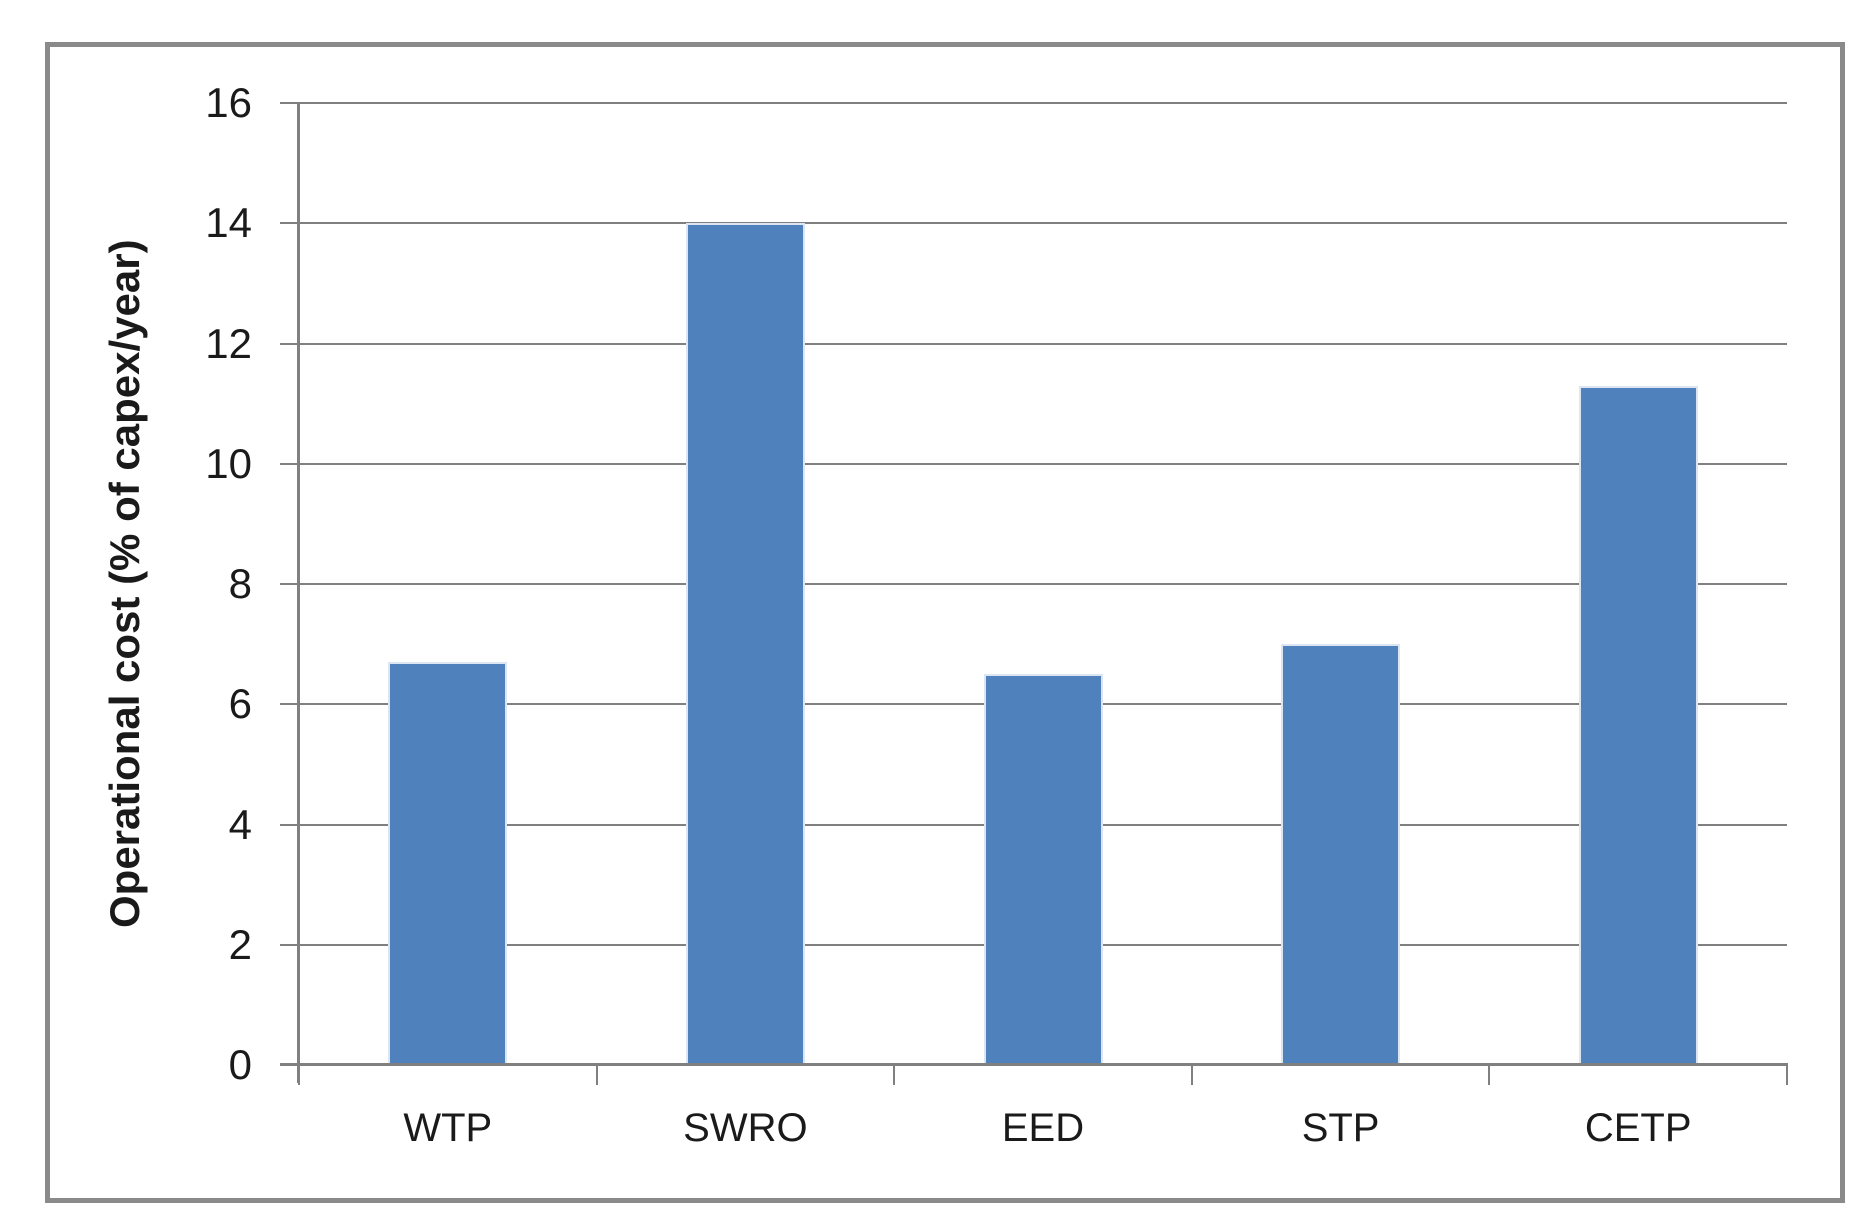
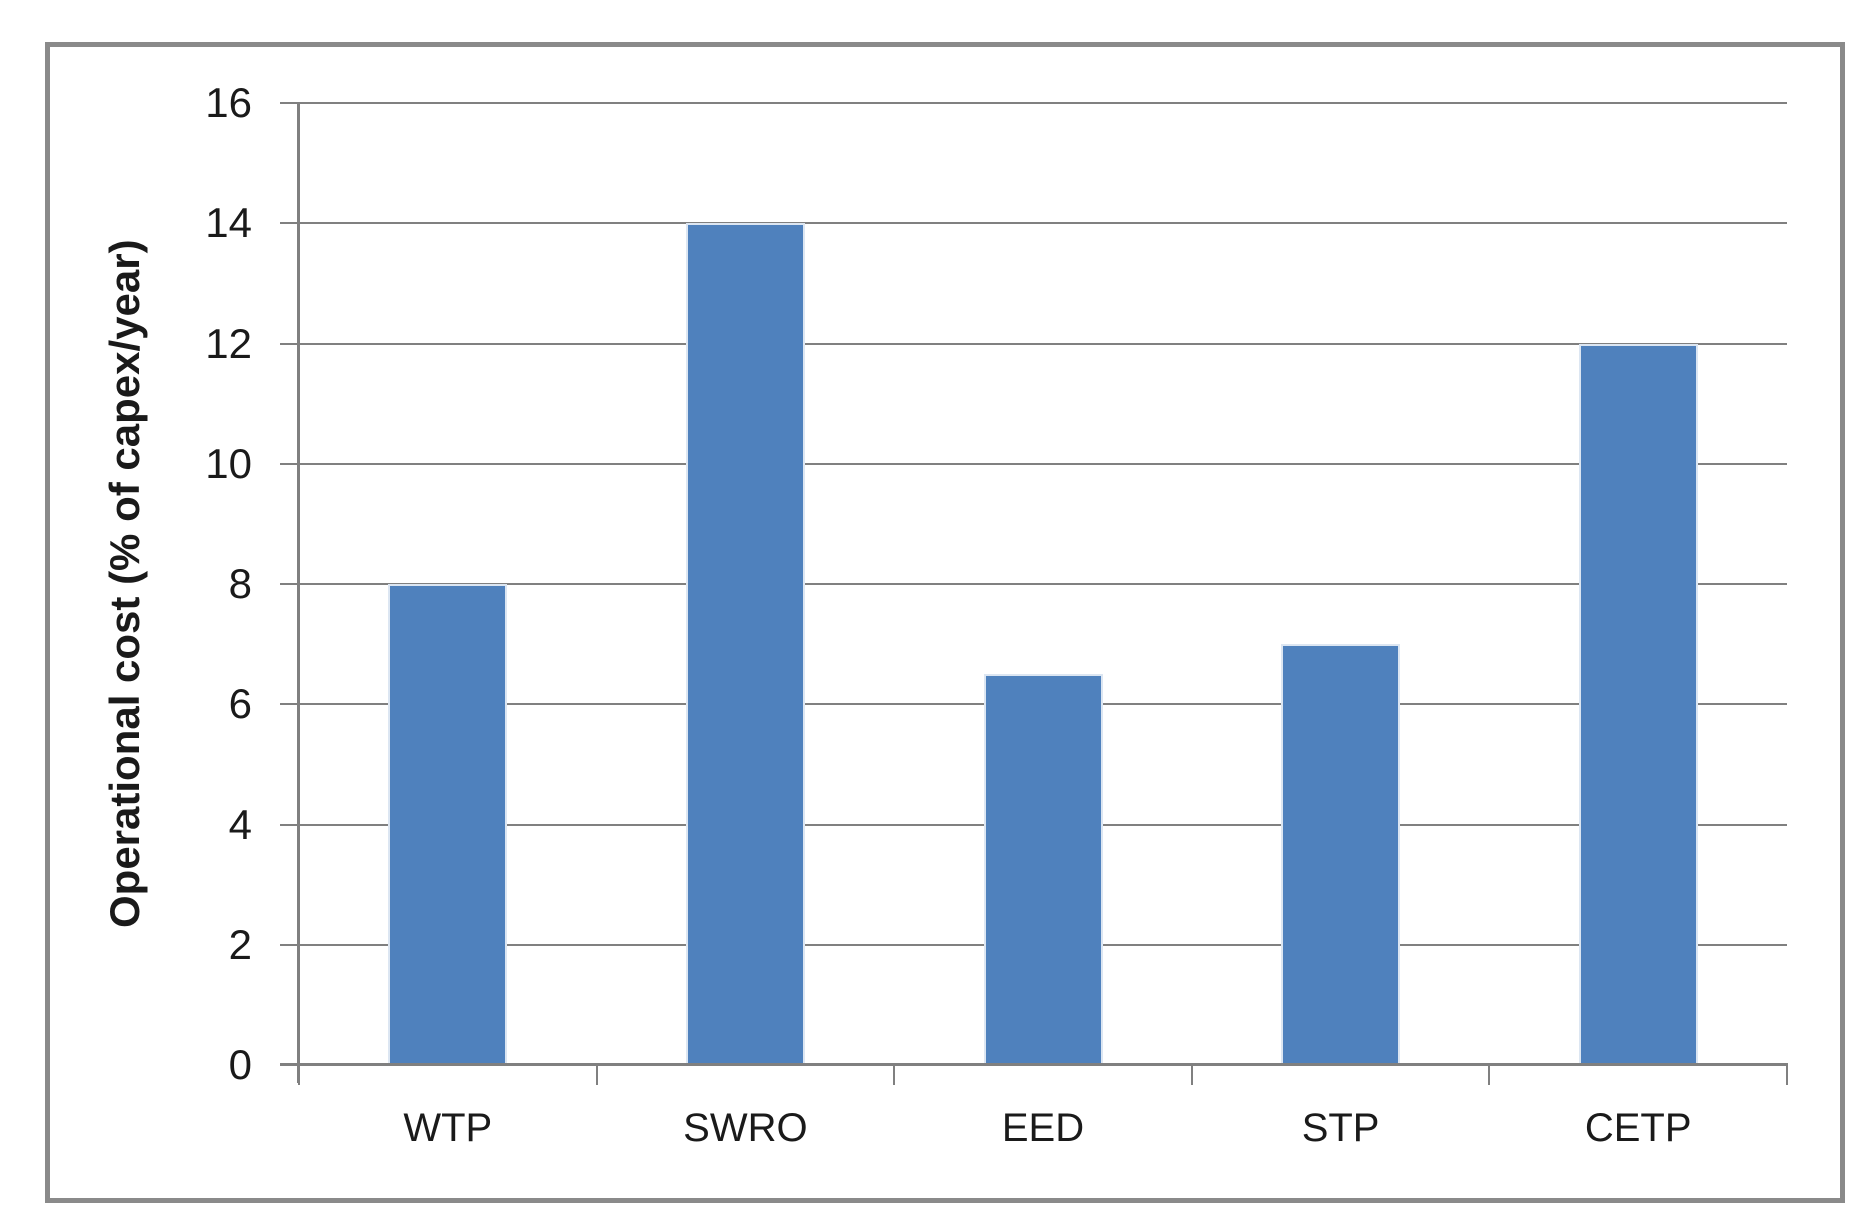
WTP: 6.7 -> 8.0
CETP: 11.3 -> 12.0
